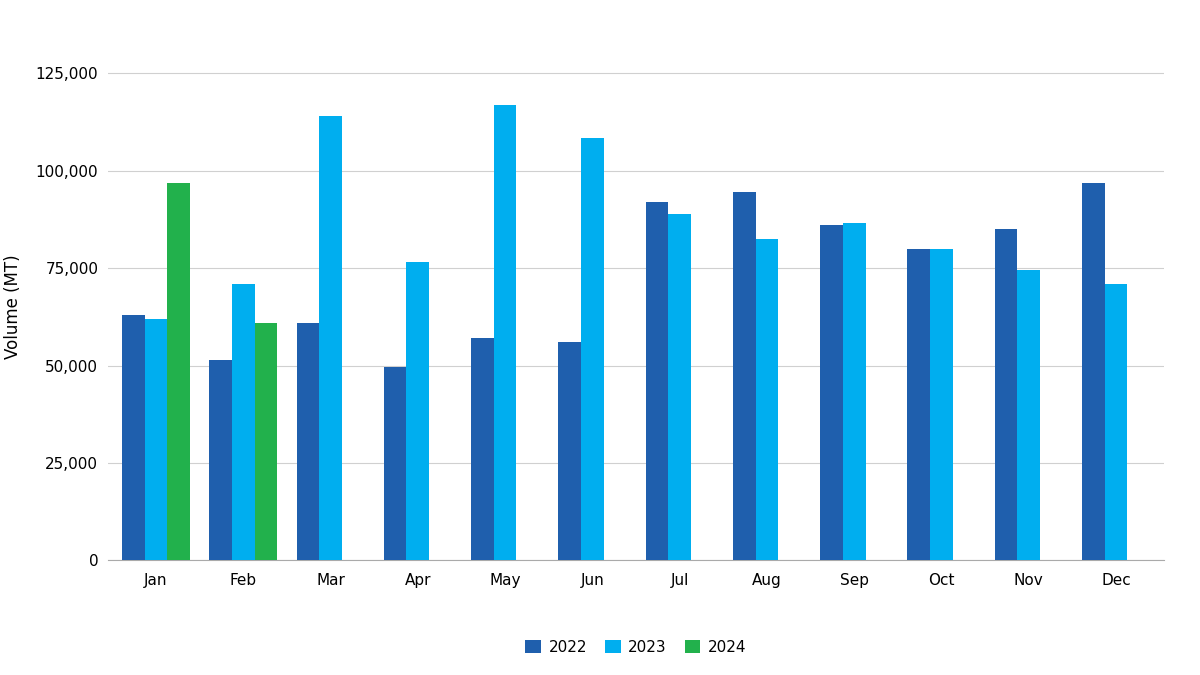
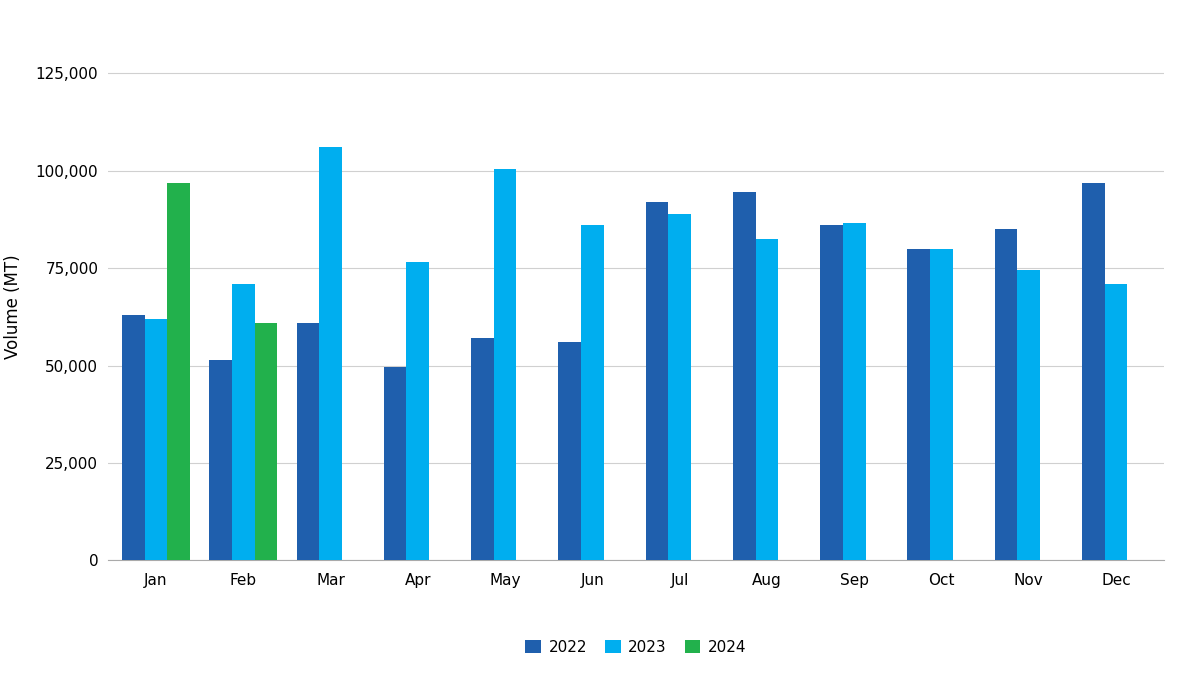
2023/Mar: 114,000 -> 106,000
2023/May: 117,000 -> 100,500
2023/Jun: 108,500 -> 86,000
